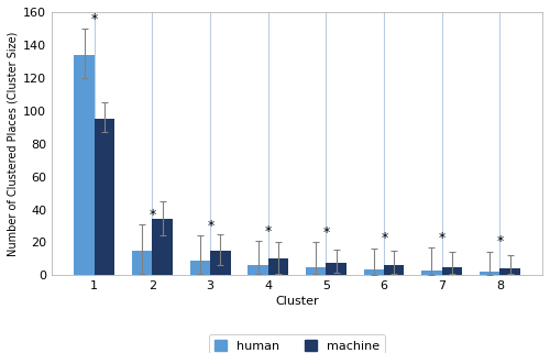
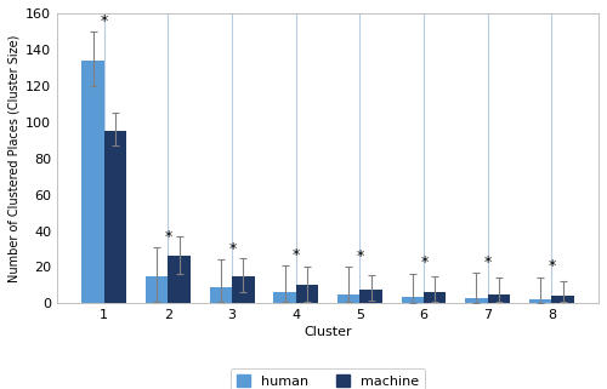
machine/2: 34 -> 26
